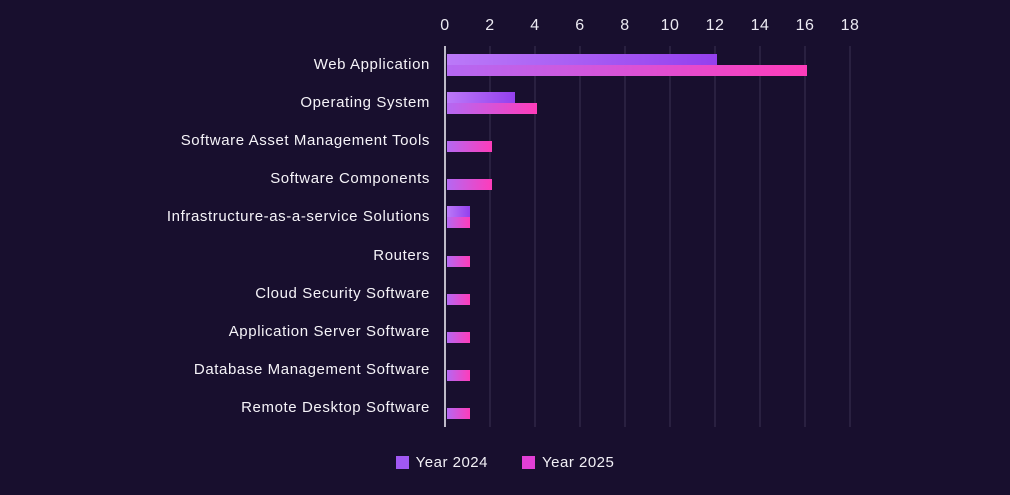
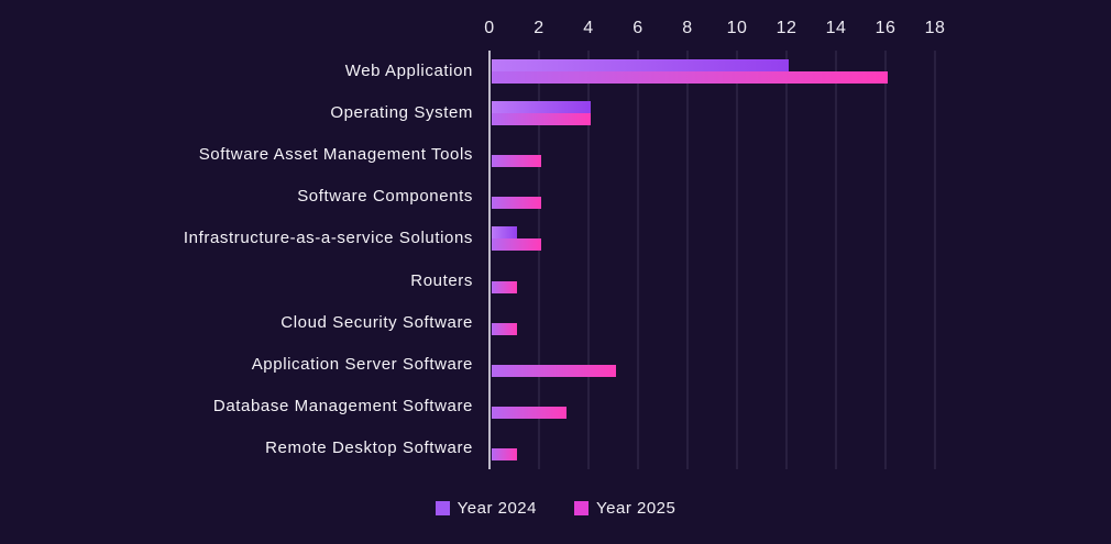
Year 2024/Operating System: 3 -> 4
Year 2025/Infrastructure-as-a-service Solutions: 1 -> 2
Year 2025/Application Server Software: 1 -> 5
Year 2025/Database Management Software: 1 -> 3
